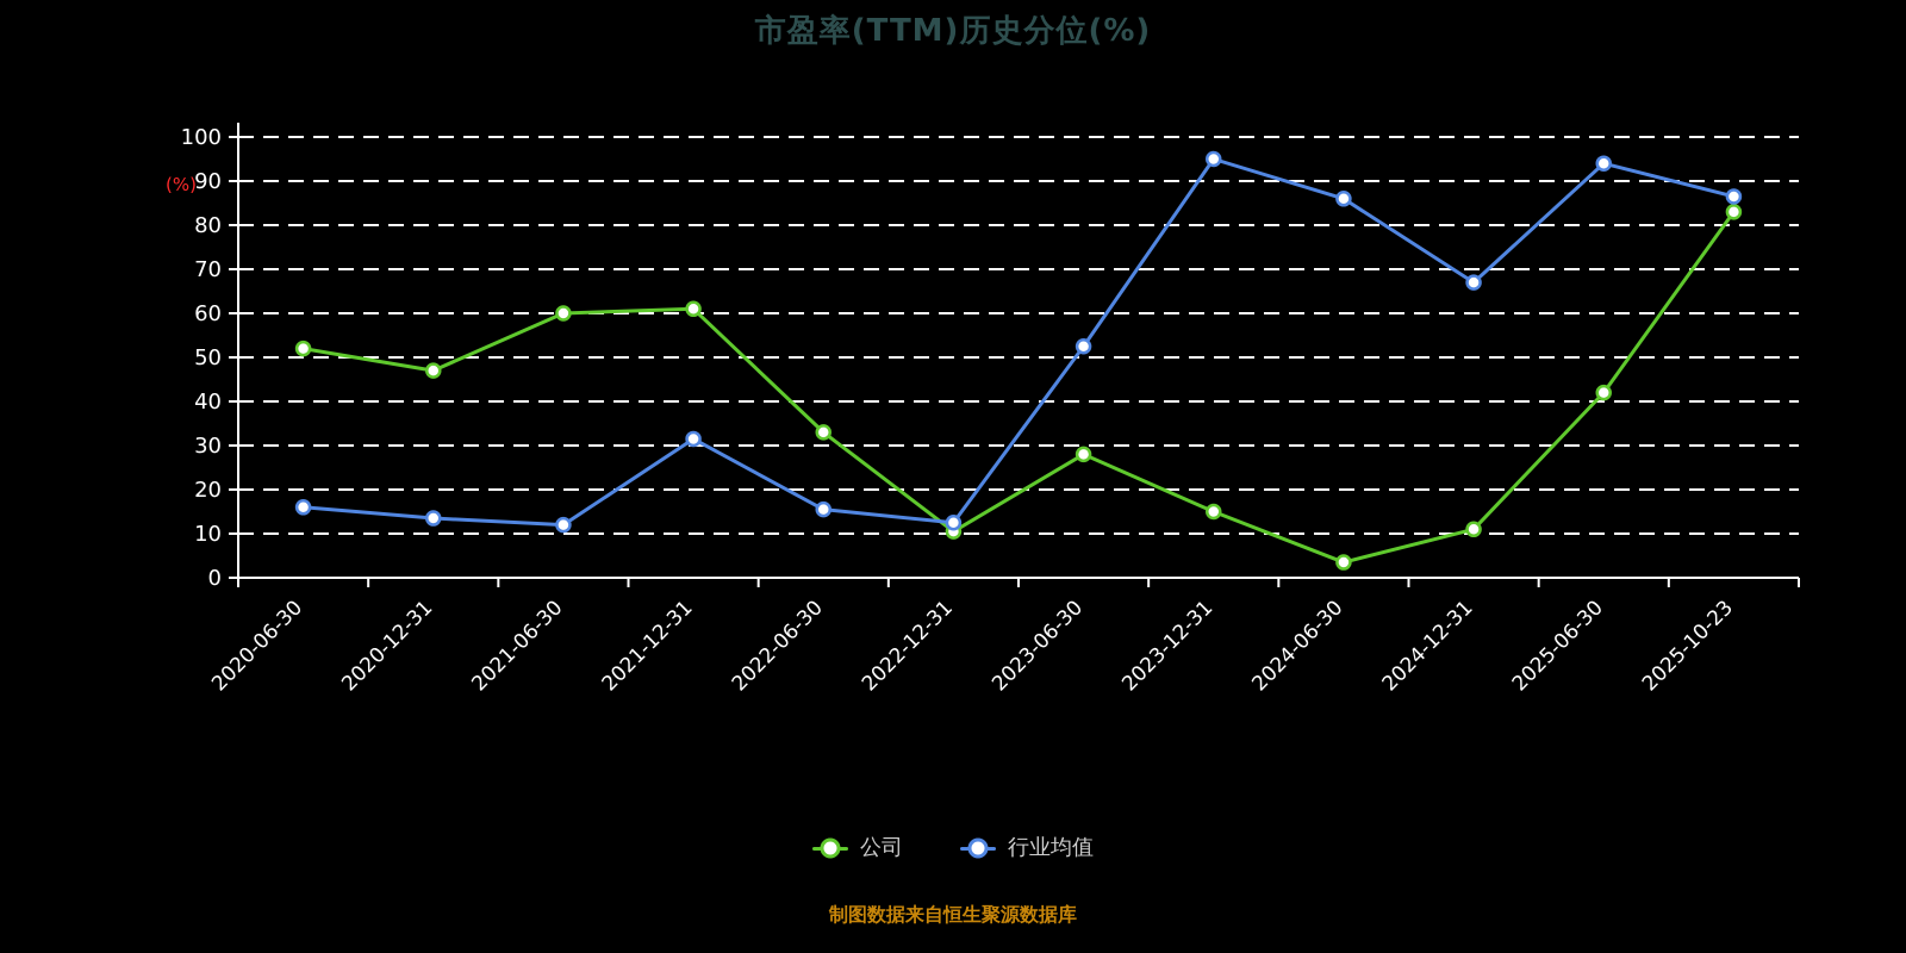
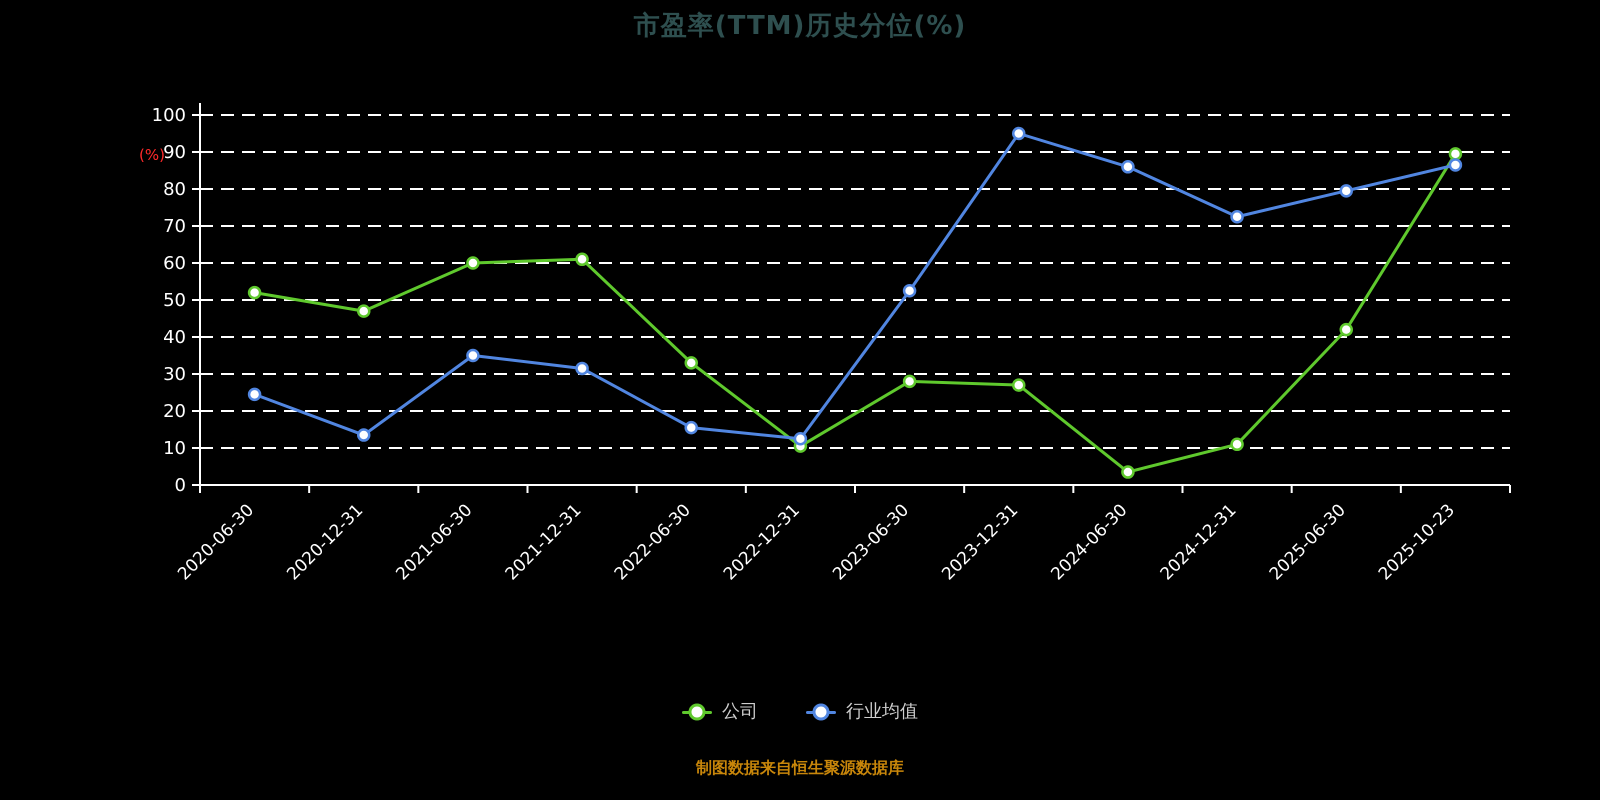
行业均值/2020-06-30: 16 -> 24
行业均值/2021-06-30: 12 -> 35
公司/2023-12-31: 15 -> 27
行业均值/2024-12-31: 67 -> 72
行业均值/2025-06-30: 94 -> 80
公司/2025-10-23: 83 -> 90
